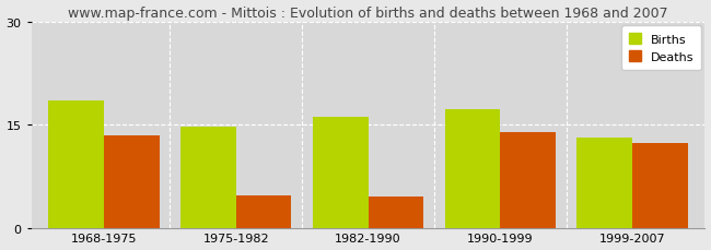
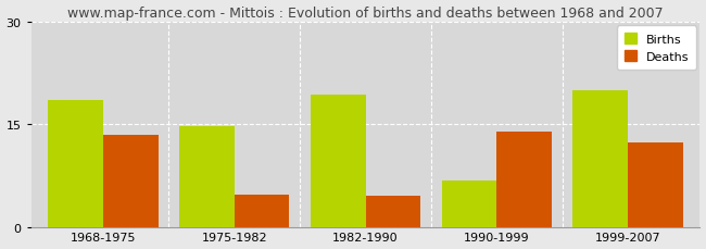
Births/1982-1990: 16.1 -> 19.4
Births/1990-1999: 17.3 -> 6.8
Births/1999-2007: 13.1 -> 20.0
